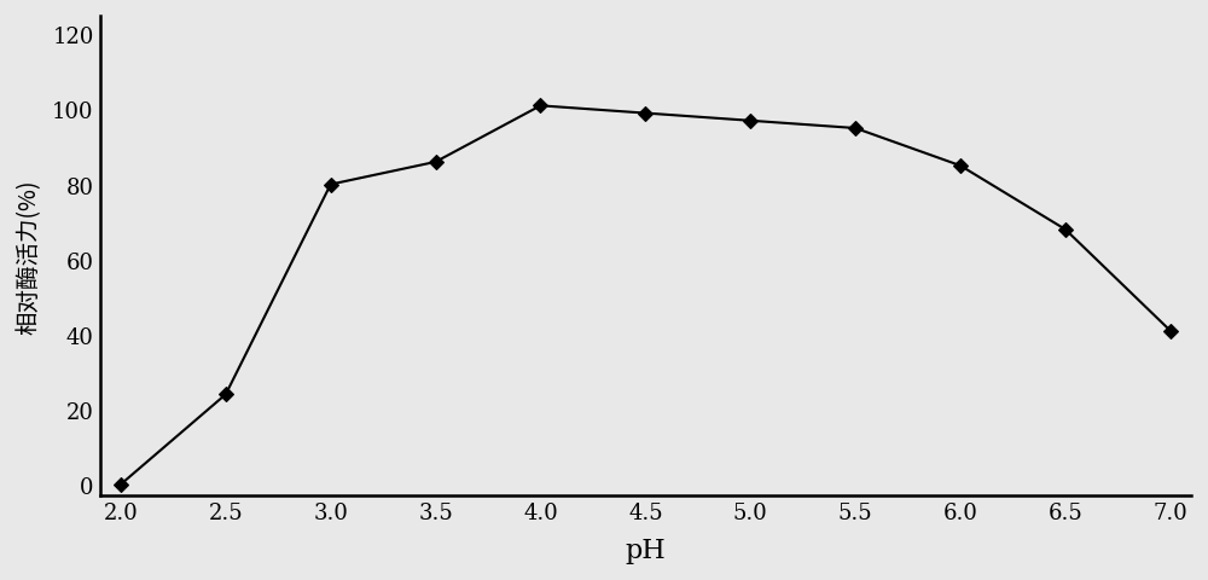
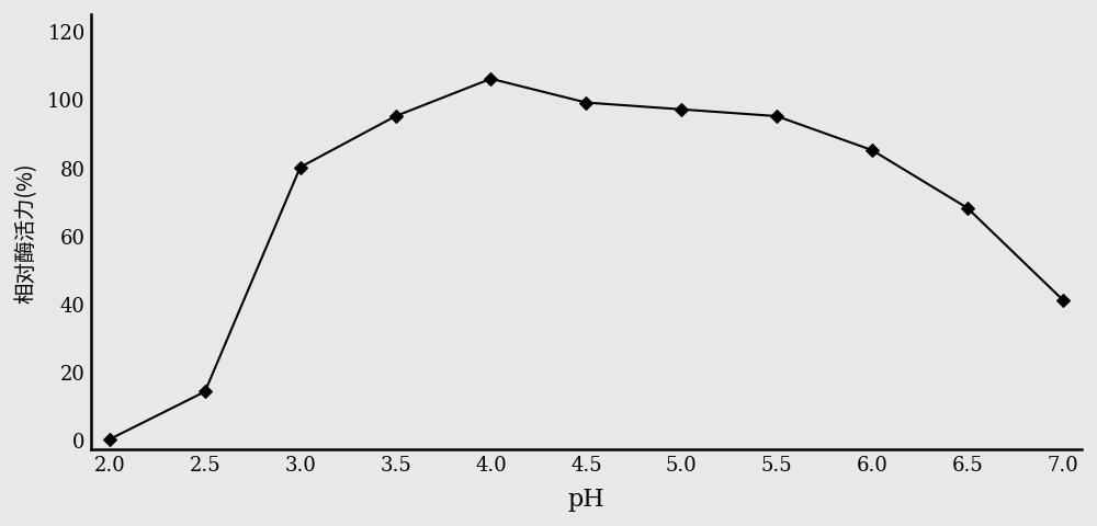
2.5: 24 -> 14
3.5: 86 -> 95
4.0: 101 -> 106
